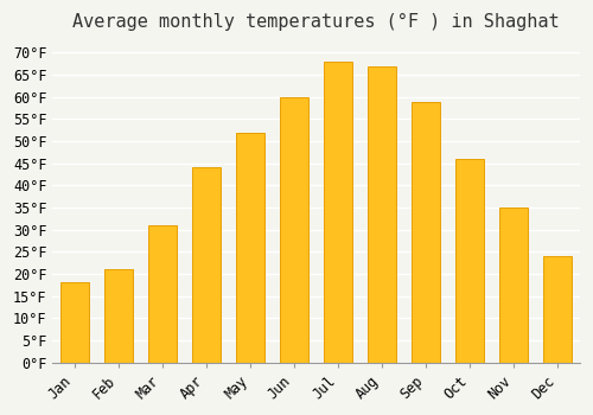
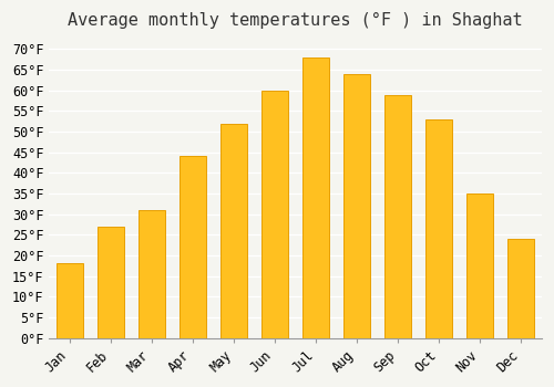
Feb: 21°F -> 27°F
Aug: 67°F -> 64°F
Oct: 46°F -> 53°F
